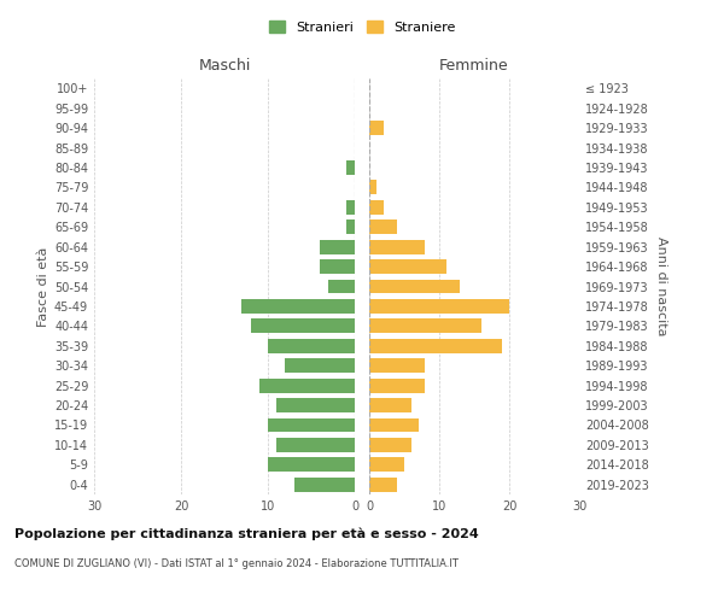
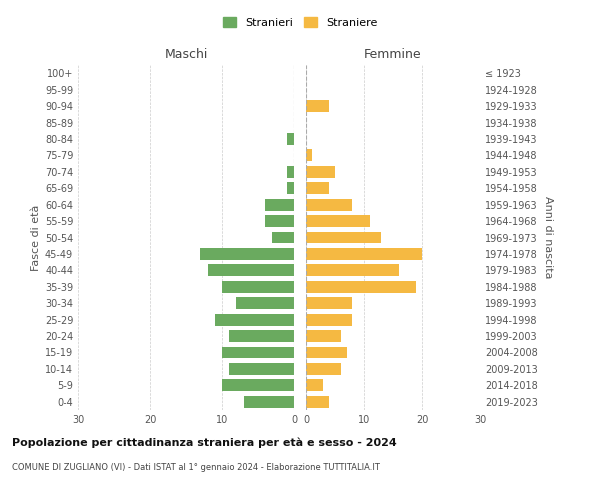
Femmine/1929-1933: 2 -> 4
Femmine/1949-1953: 2 -> 5
Femmine/2014-2018: 5 -> 3
